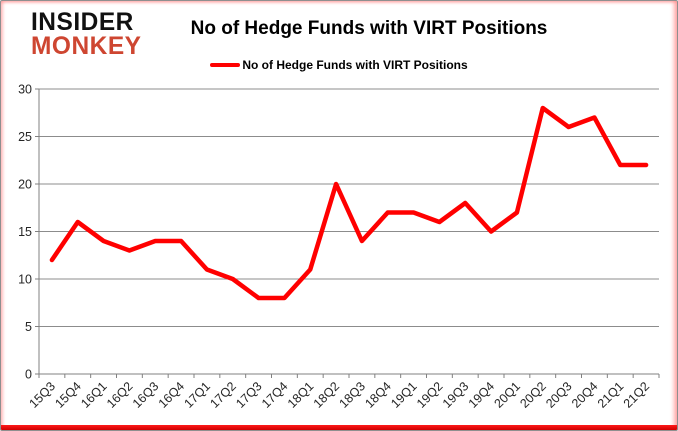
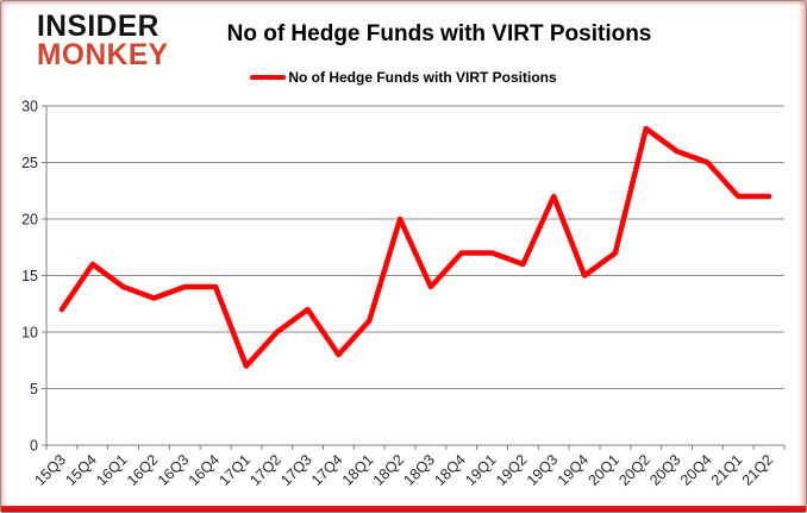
17Q1: 11 -> 7
17Q3: 8 -> 12
19Q3: 18 -> 22
20Q4: 27 -> 25
